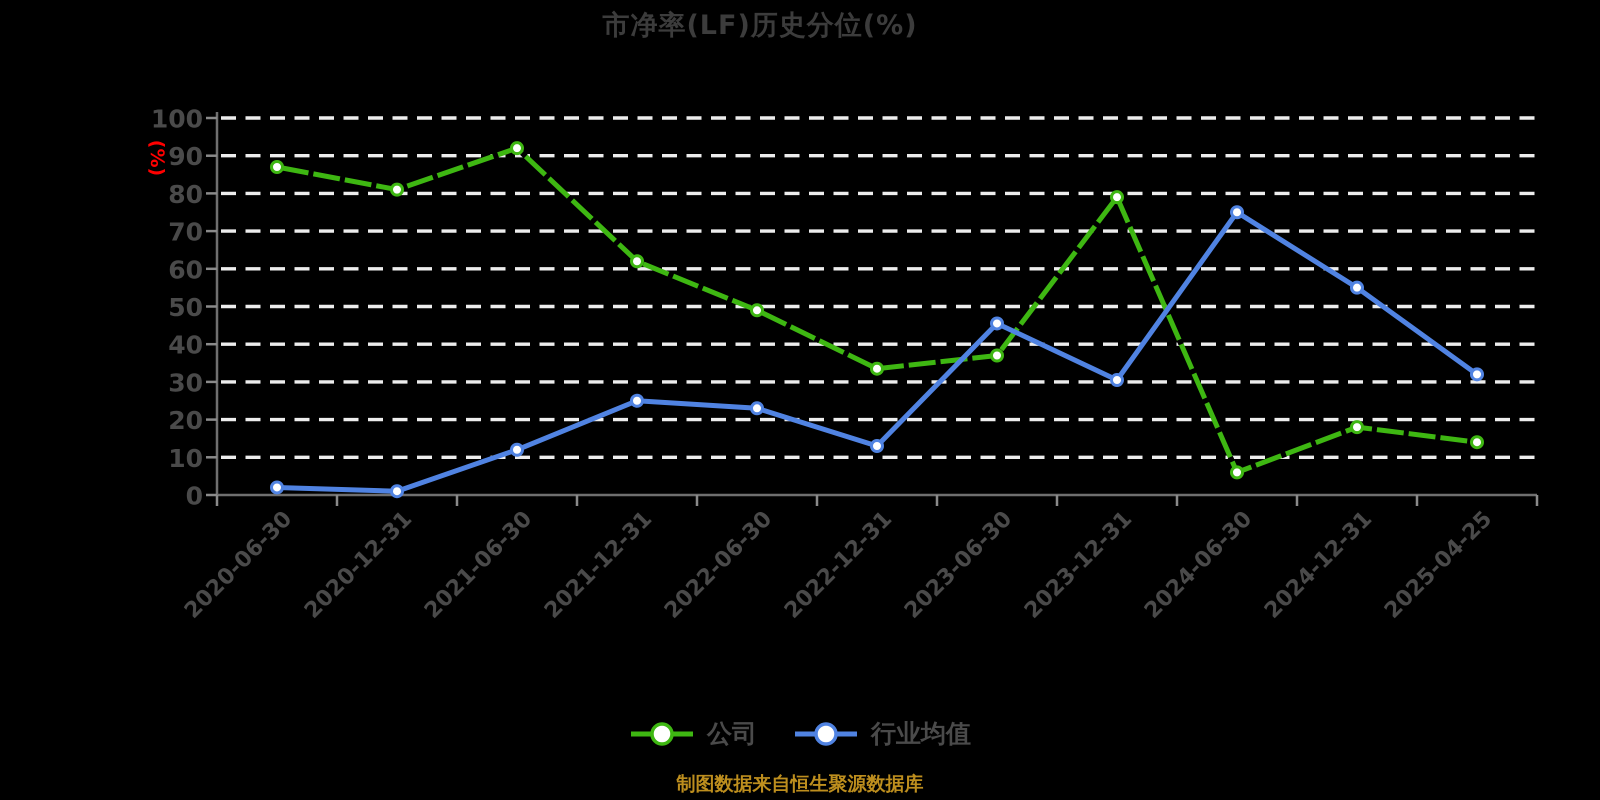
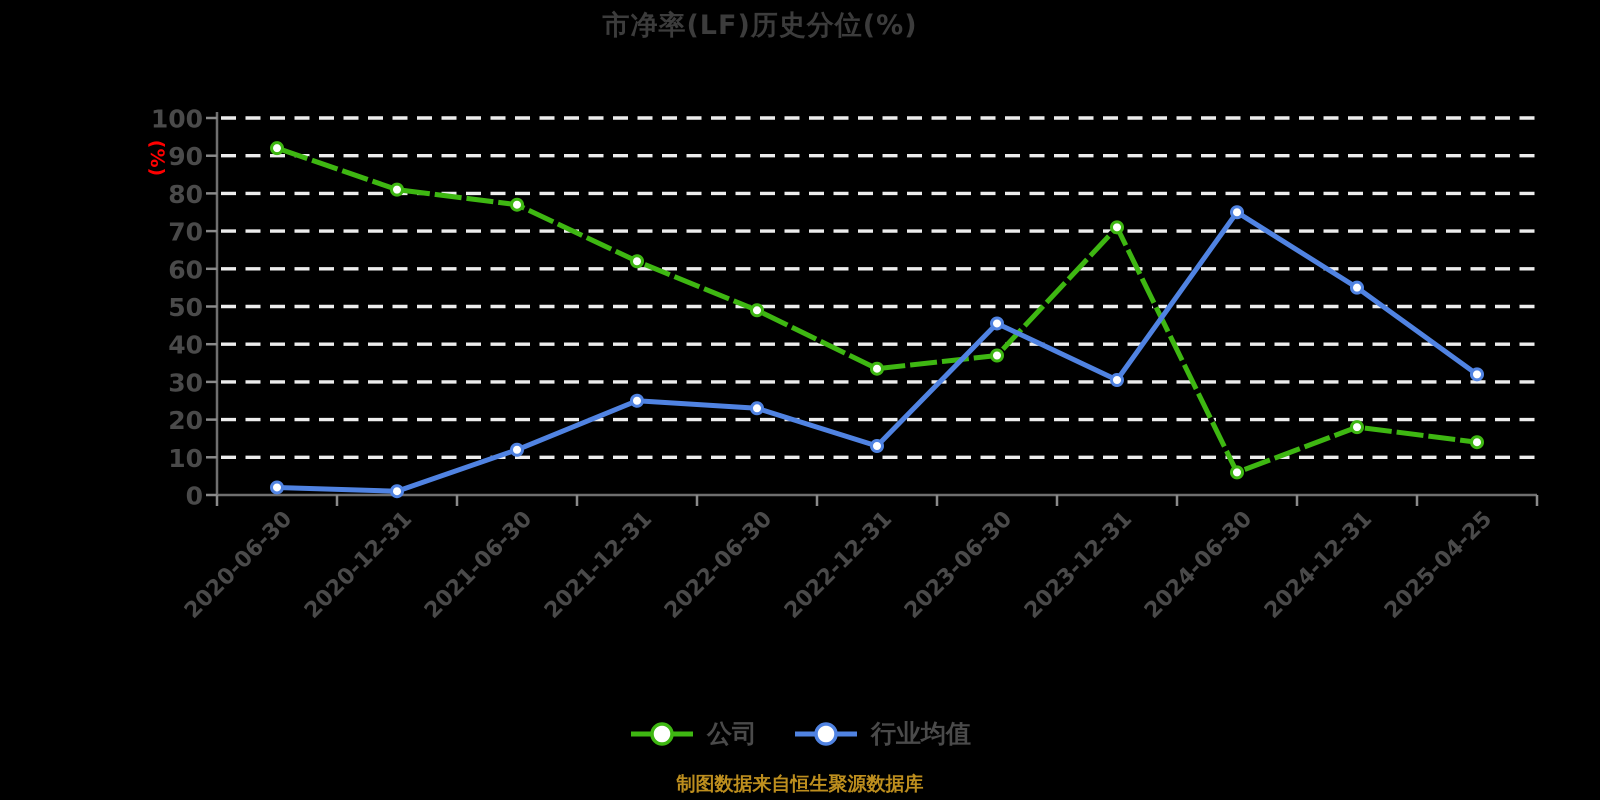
公司/2020-06-30: 87 -> 92
公司/2021-06-30: 92 -> 77
公司/2023-12-31: 79 -> 71
